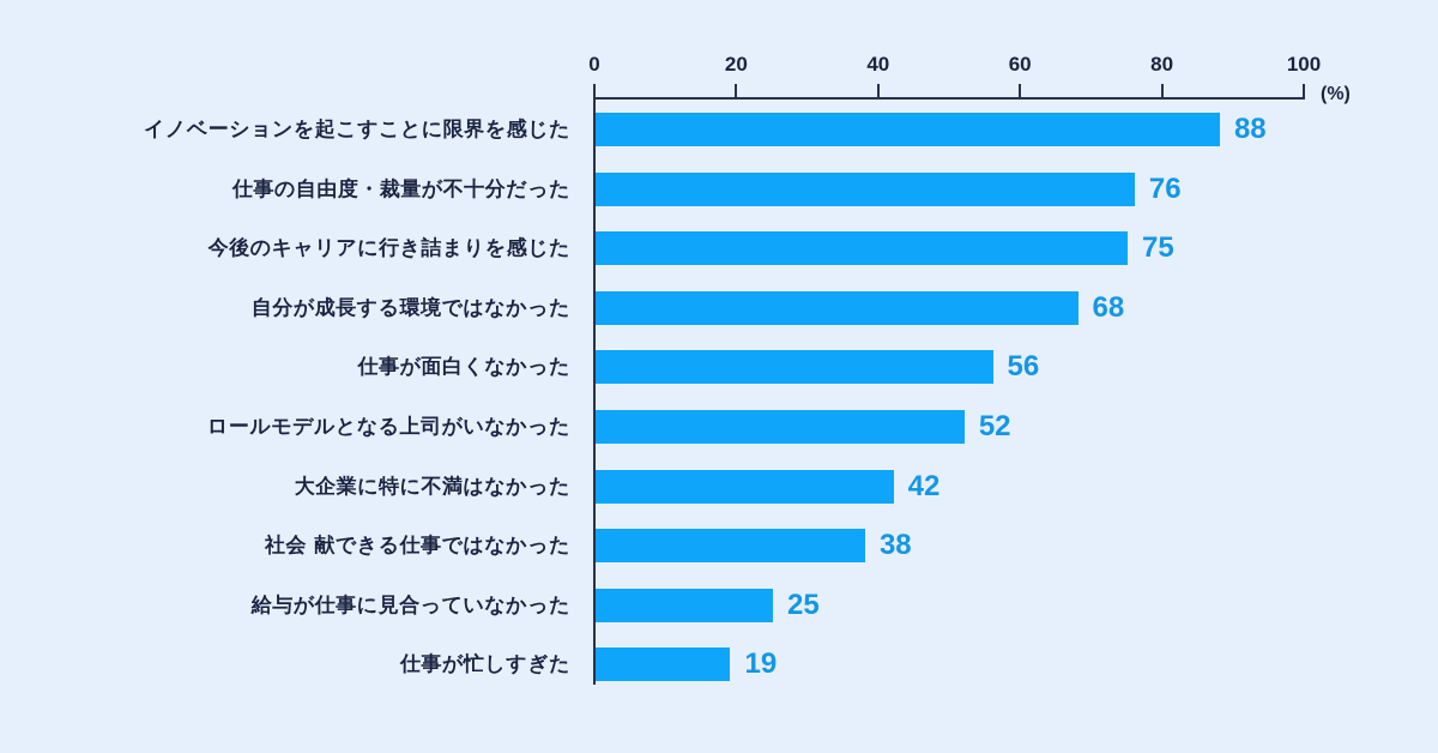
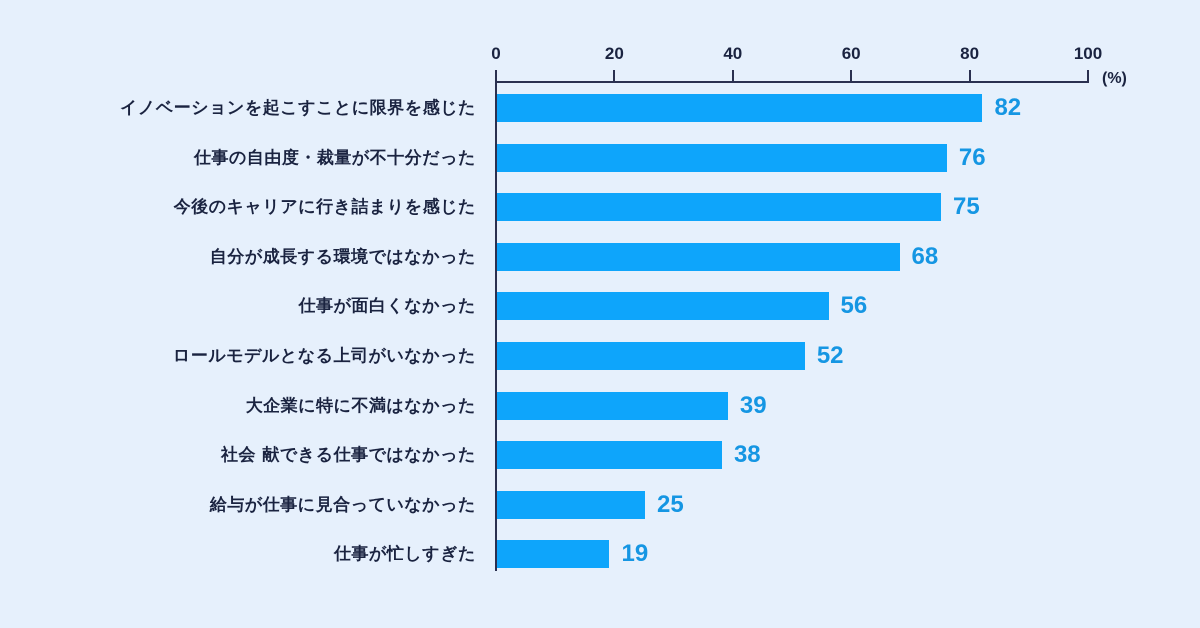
イノベーションを起こすことに限界を感じた: 88 -> 82
大企業に特に不満はなかった: 42 -> 39
